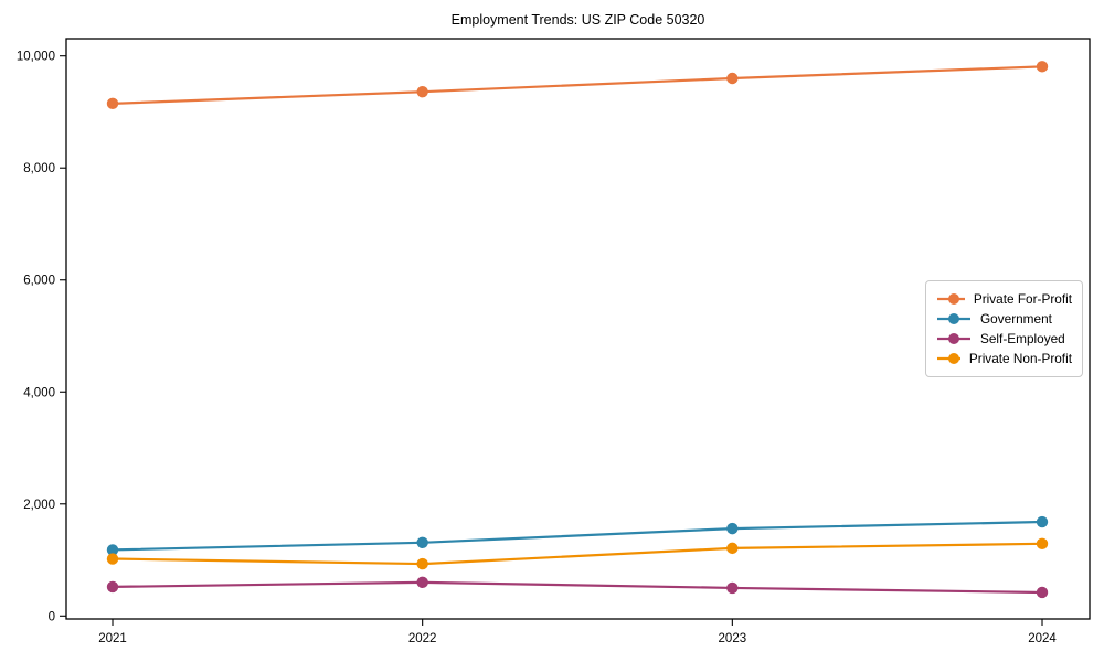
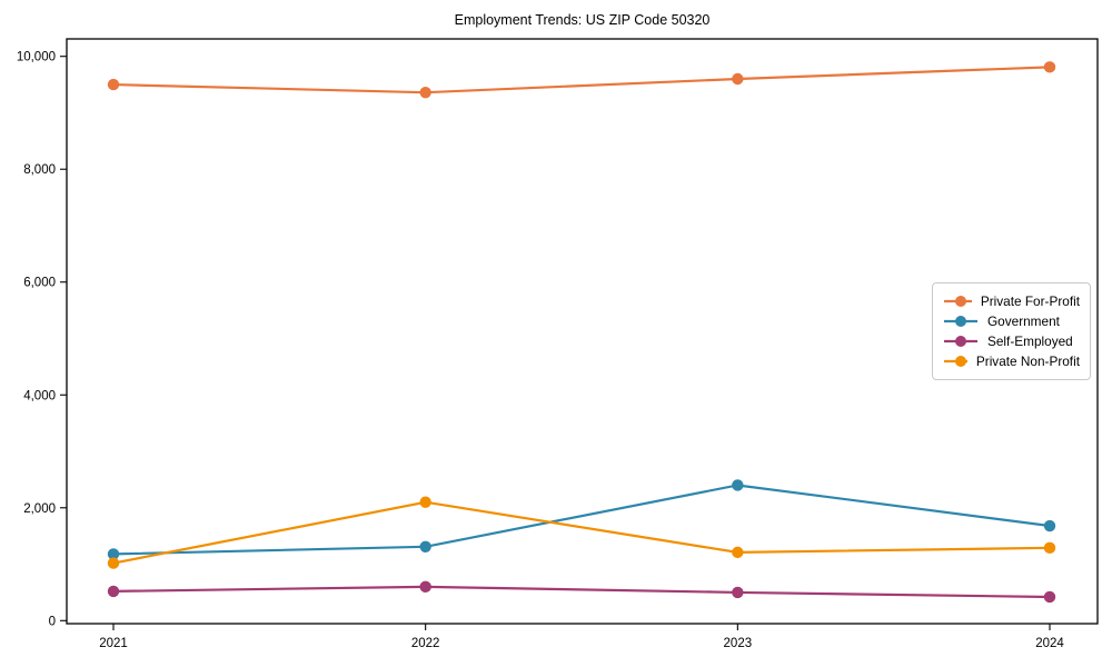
Private For-Profit/2021: 9200 -> 9500
Private Non-Profit/2022: 900 -> 2100
Government/2023: 1600 -> 2400
